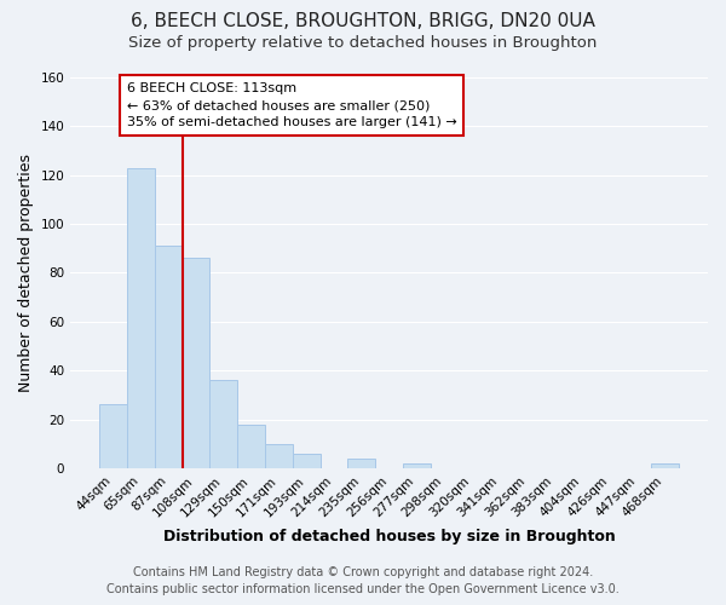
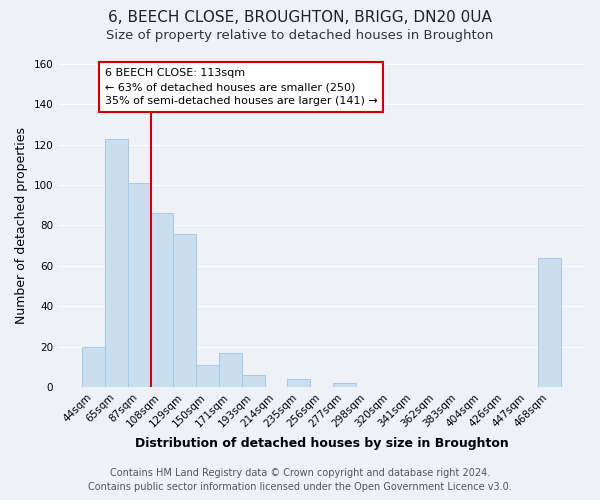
44sqm: 26 -> 20
87sqm: 91 -> 101
129sqm: 36 -> 76
150sqm: 18 -> 11
171sqm: 10 -> 17
468sqm: 2 -> 64
